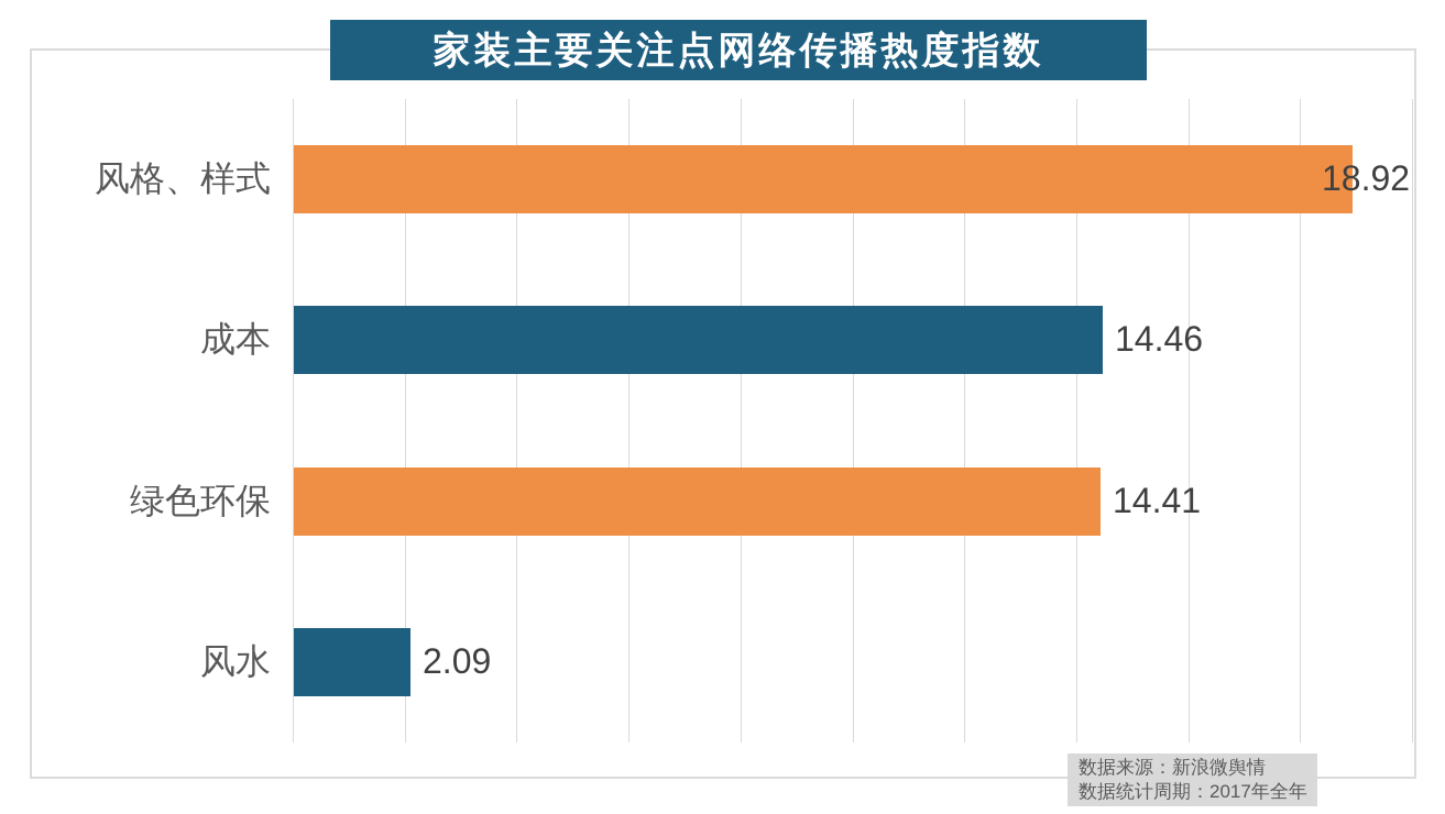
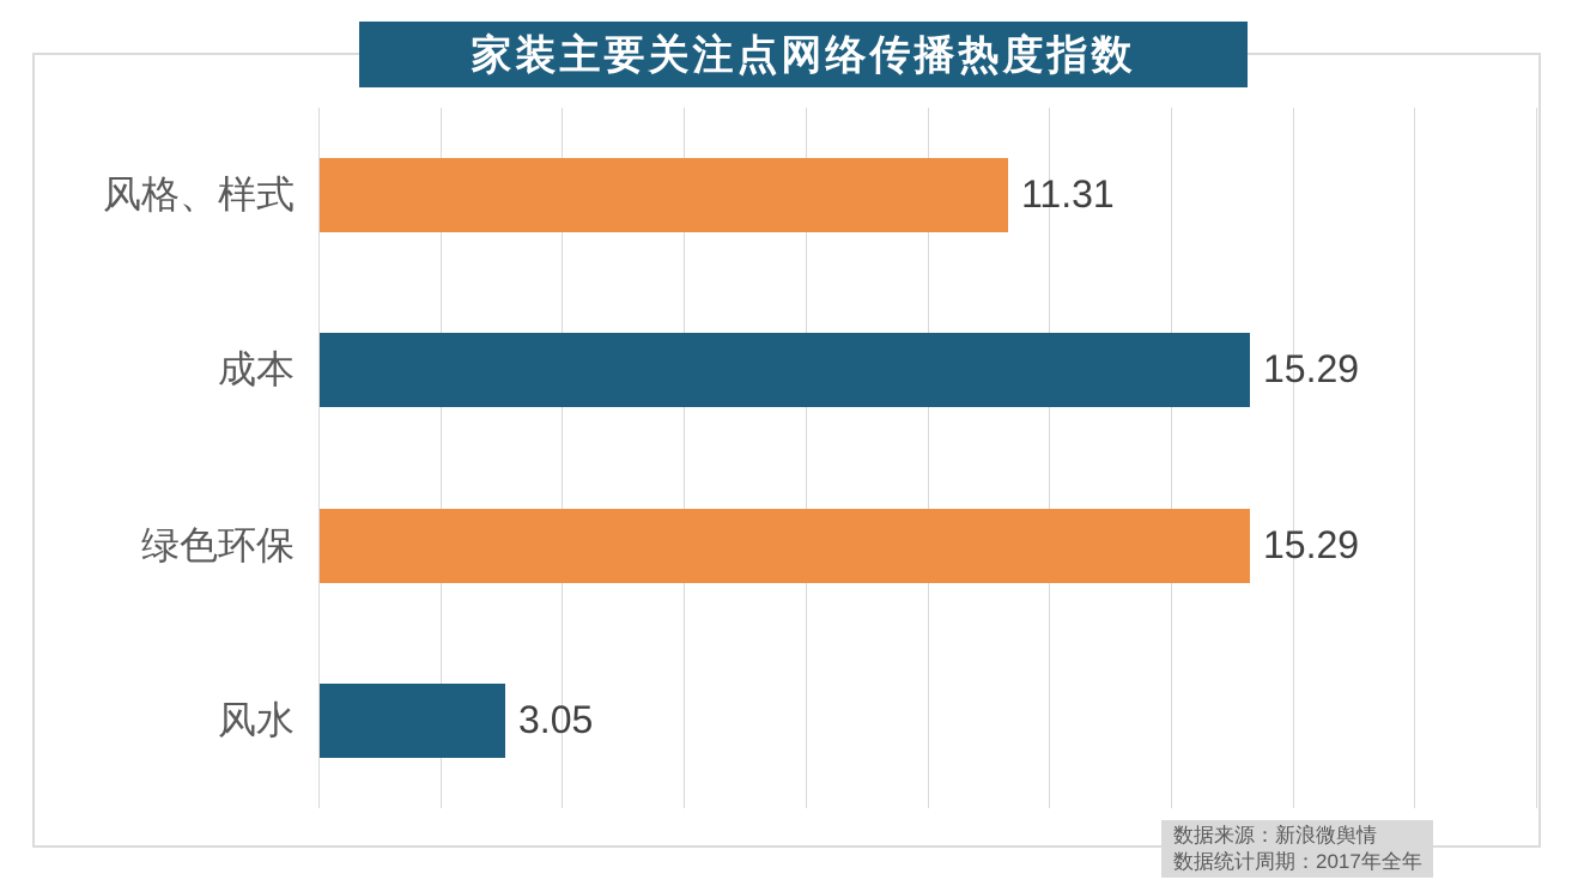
风格、样式: 18.92 -> 11.31
成本: 14.46 -> 15.29
绿色环保: 14.41 -> 15.29
风水: 2.09 -> 3.05
